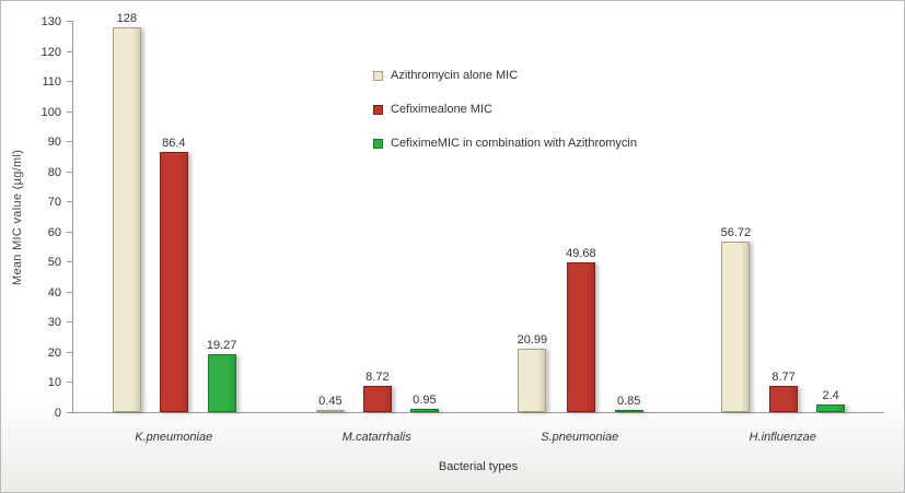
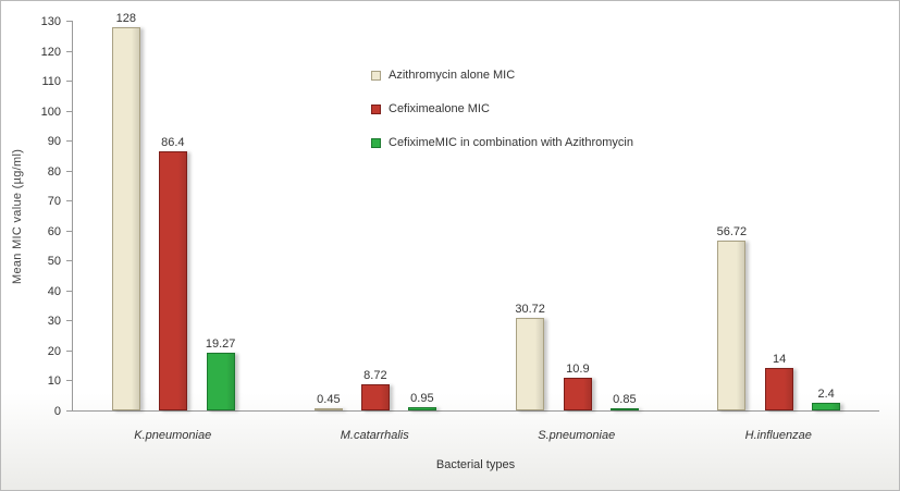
Azithromycin alone MIC/S.pneumoniae: 20.99 -> 30.72
Cefiximealone MIC/S.pneumoniae: 49.68 -> 10.9
Cefiximealone MIC/H.influenzae: 8.77 -> 14
